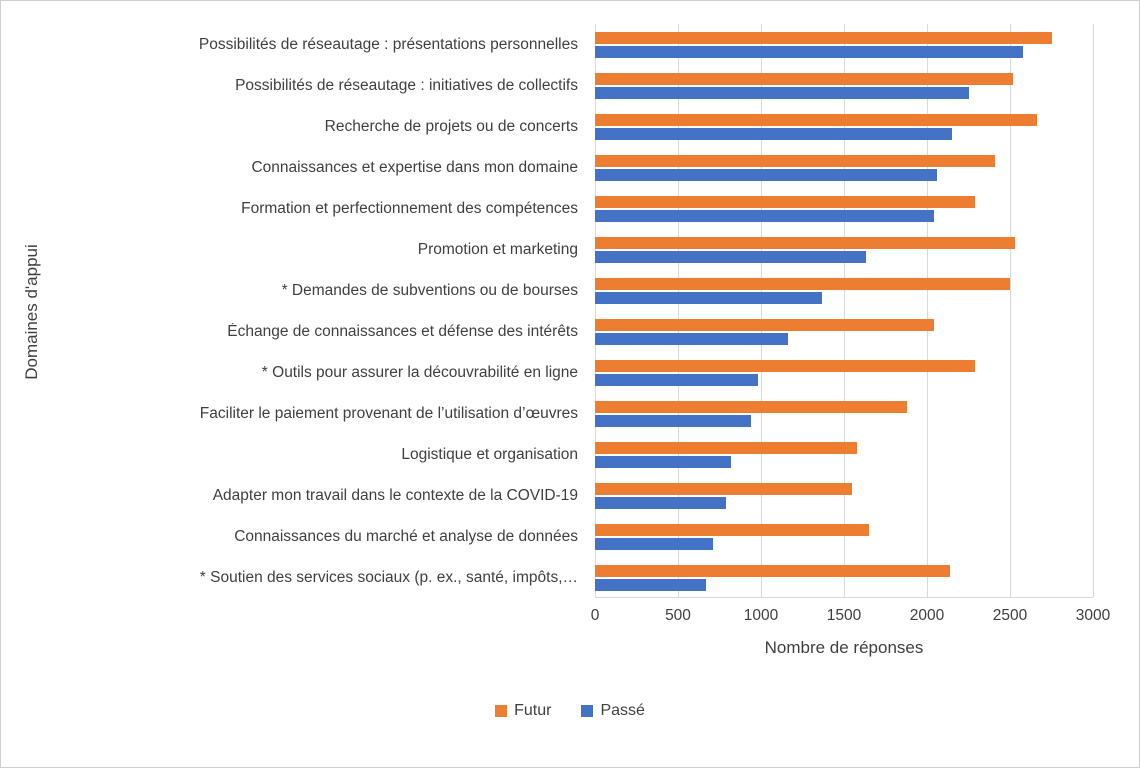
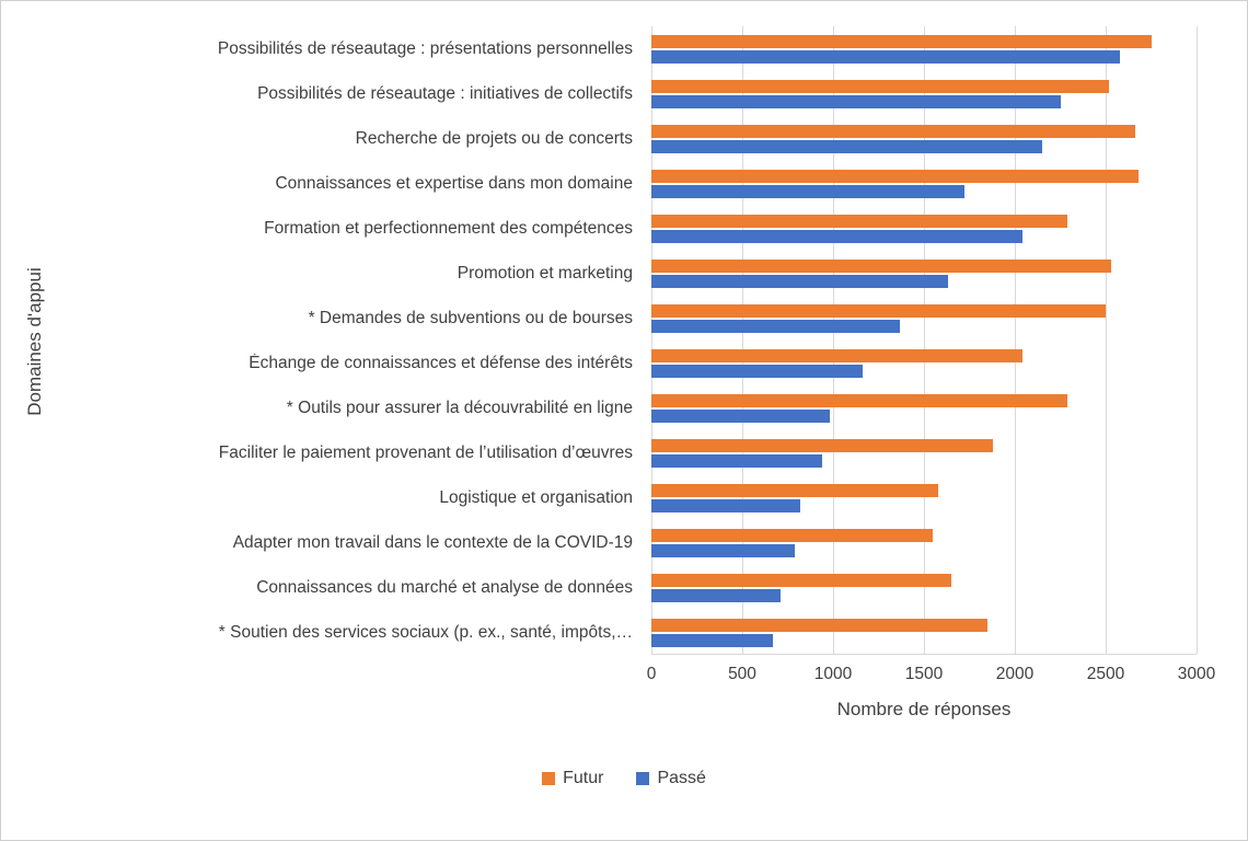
Futur/Connaissances et expertise dans mon domaine: 2410 -> 2680
Passé/Connaissances et expertise dans mon domaine: 2060 -> 1720
Futur/* Soutien des services sociaux (p. ex., santé, impôts,…: 2140 -> 1850
